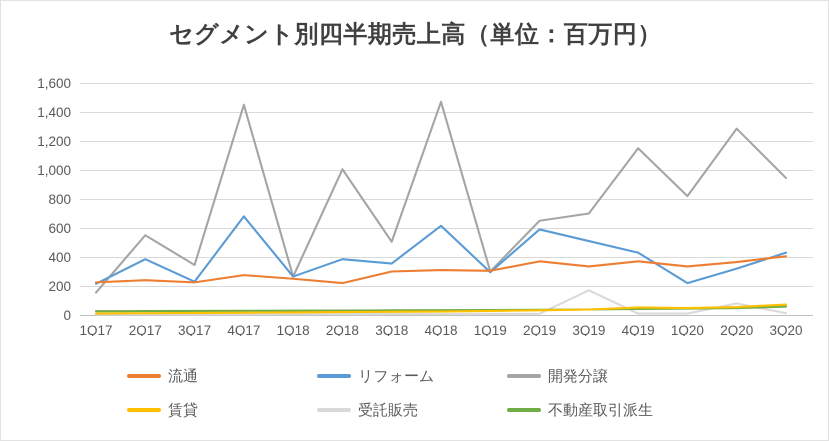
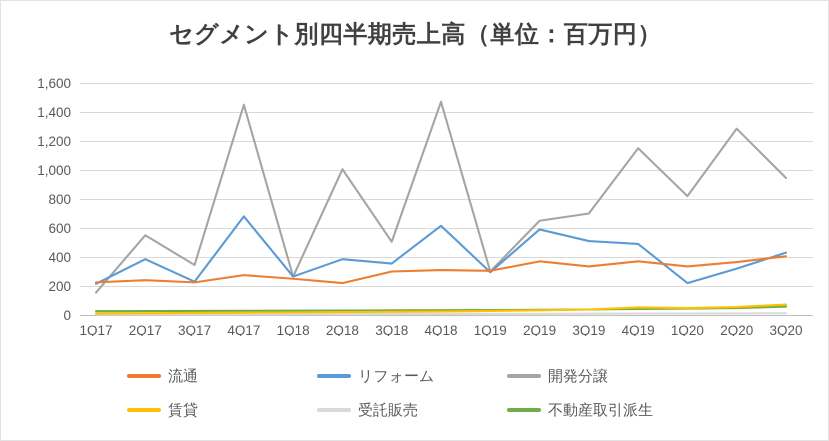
受託販売/3Q19: 170 -> 10
リフォーム/4Q19: 430 -> 490
受託販売/2Q20: 80 -> 10
